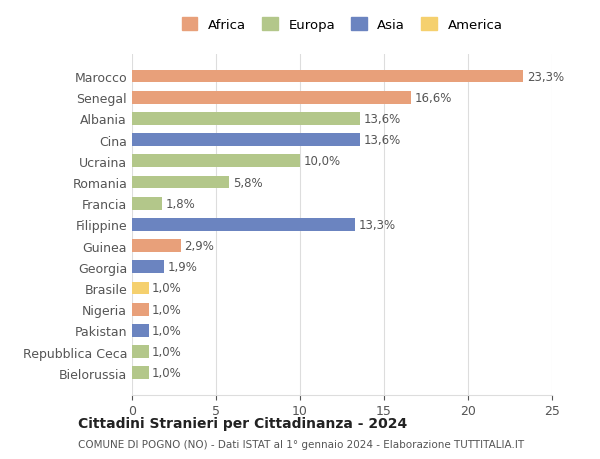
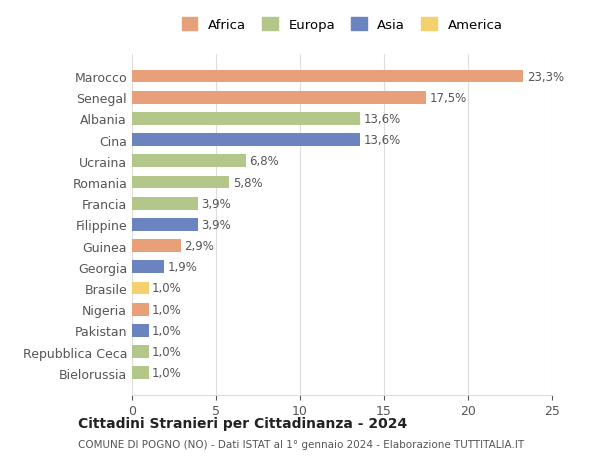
Senegal: 16,6% -> 17,5%
Ucraina: 10,0% -> 6,8%
Francia: 1,8% -> 3,9%
Filippine: 13,3% -> 3,9%
